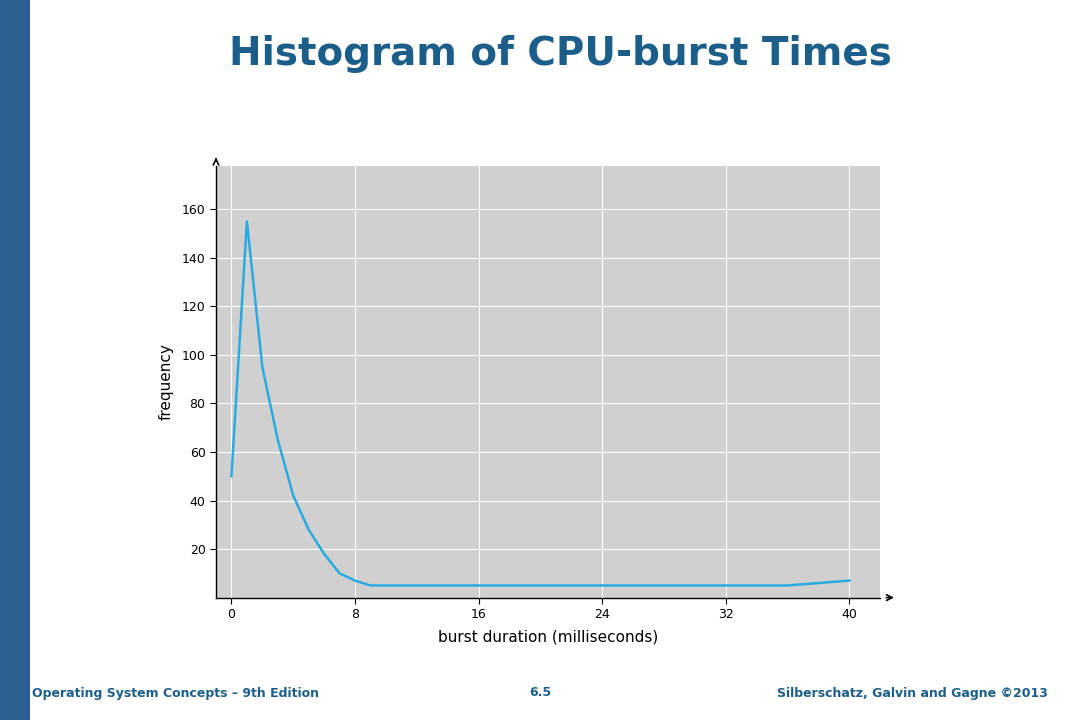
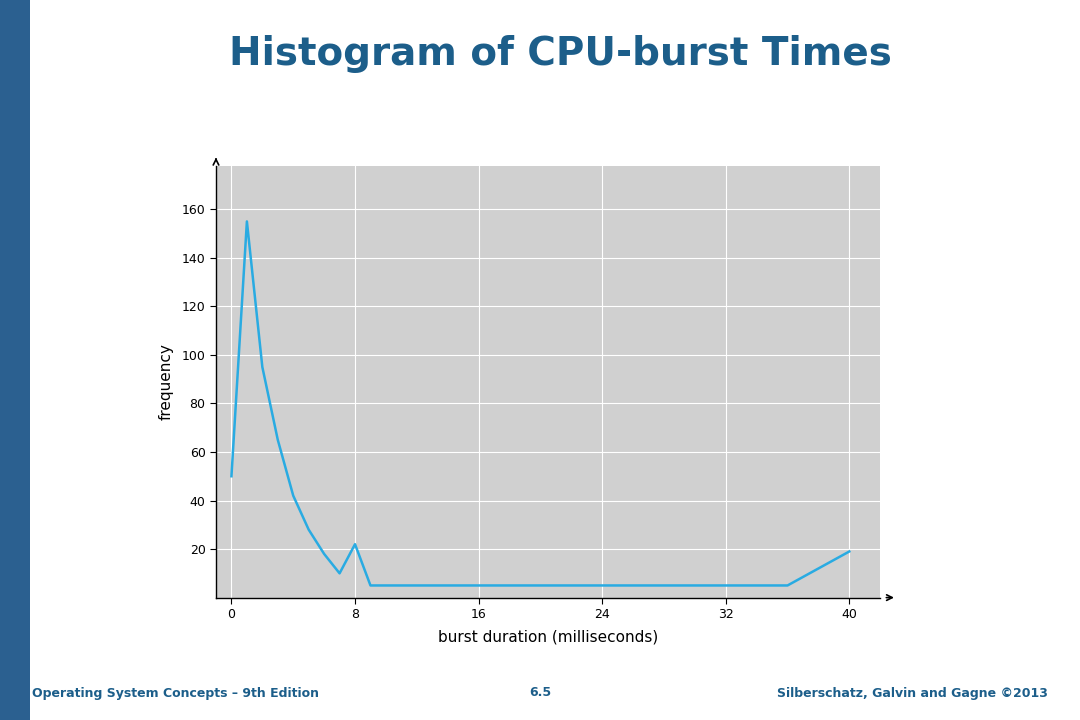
8: 7 -> 22
40: 7 -> 19
